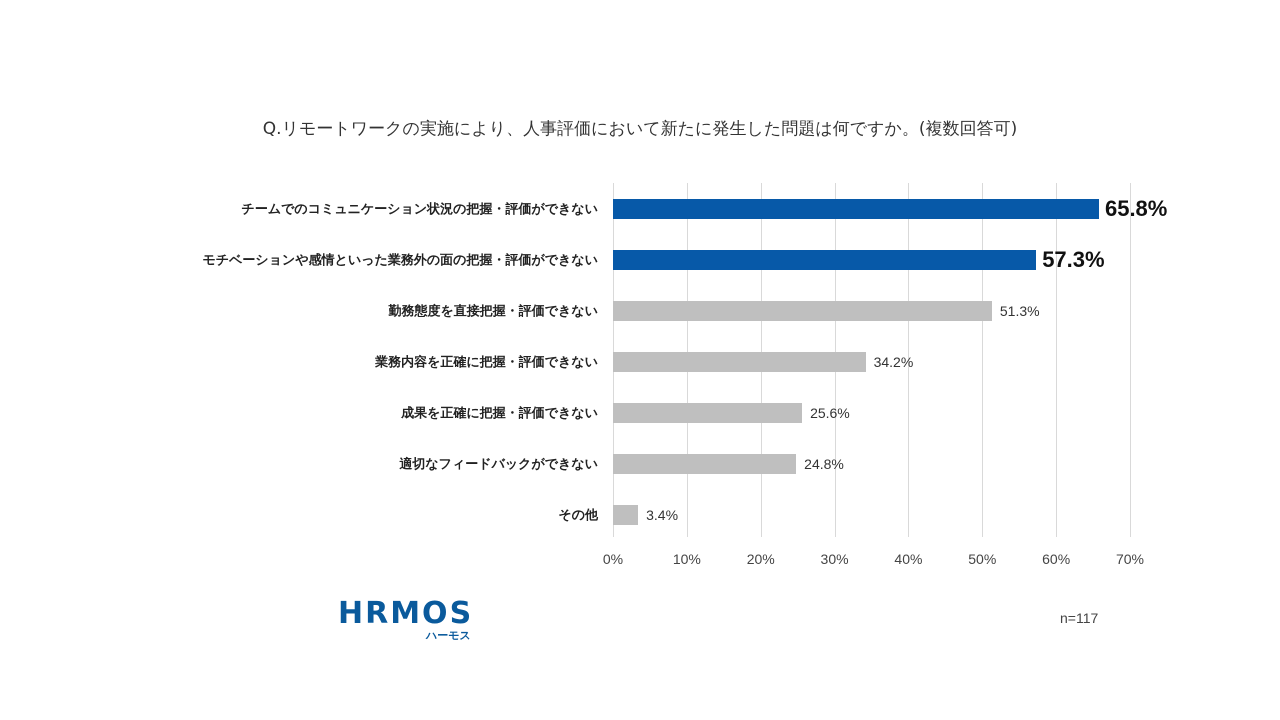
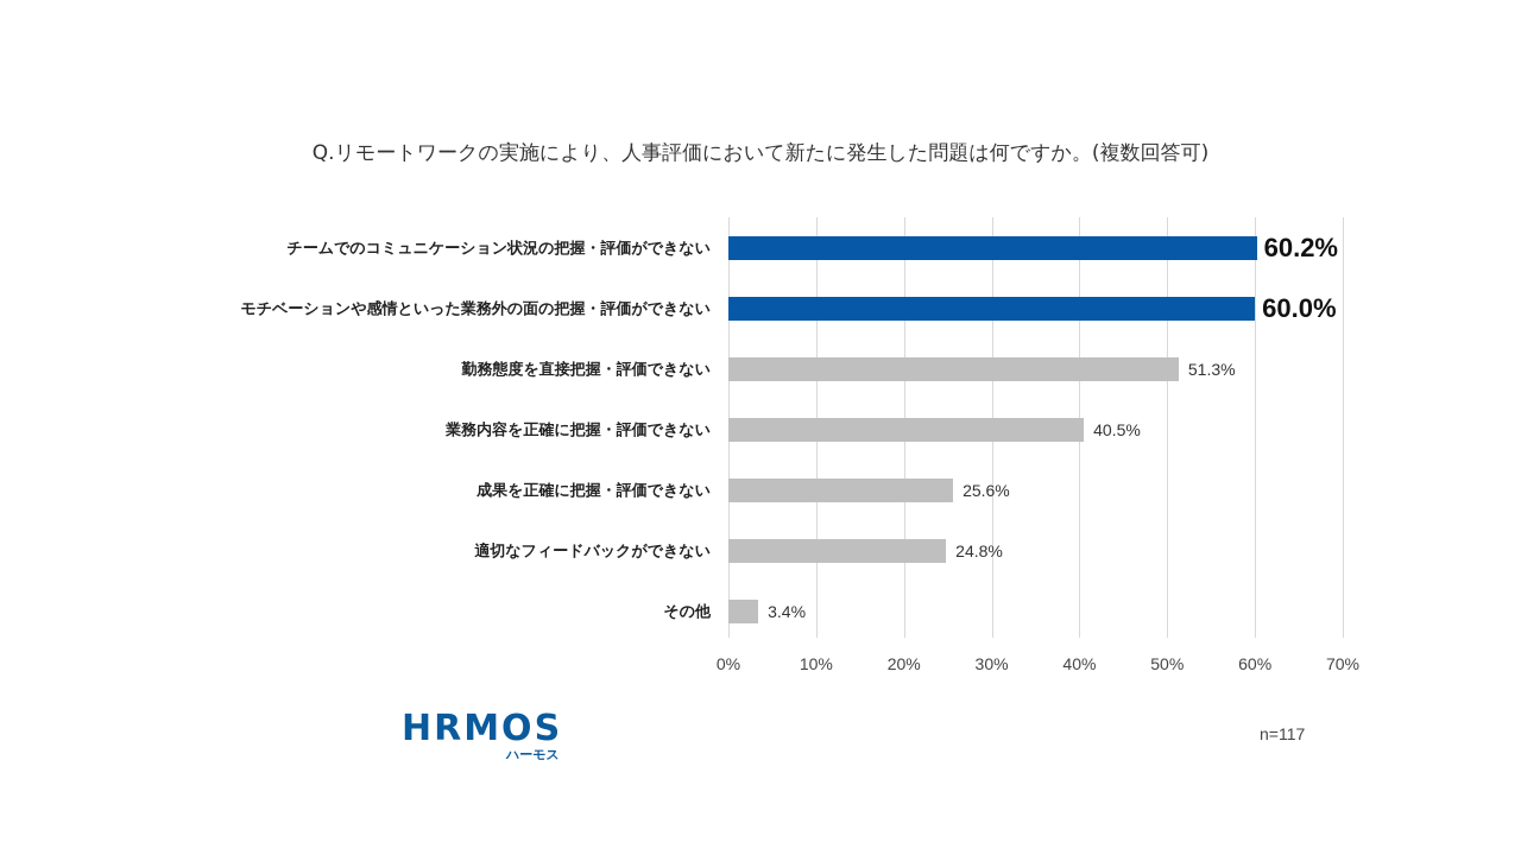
チームでのコミュニケーション状況の把握・評価ができない: 65.8% -> 60.2%
モチベーションや感情といった業務外の面の把握・評価ができない: 57.3% -> 60.0%
業務内容を正確に把握・評価できない: 34.2% -> 40.5%
